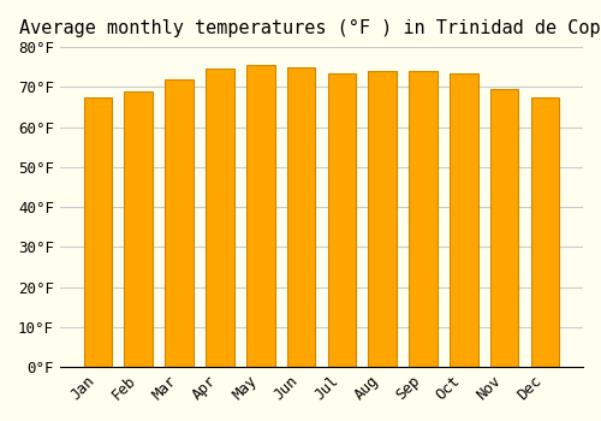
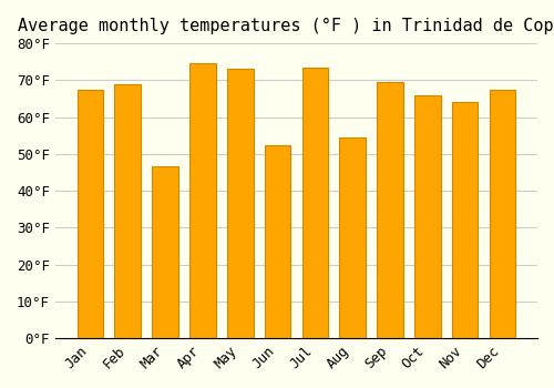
Mar: 72.0°F -> 46.5°F
May: 75.5°F -> 73.0°F
Jun: 75.0°F -> 52.5°F
Aug: 74.0°F -> 54.5°F
Sep: 74.0°F -> 69.5°F
Oct: 73.5°F -> 66.0°F
Nov: 69.5°F -> 64.0°F
